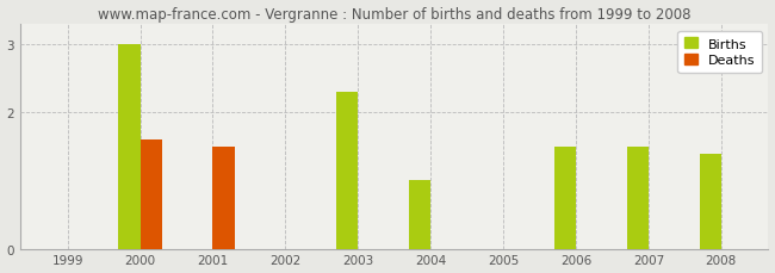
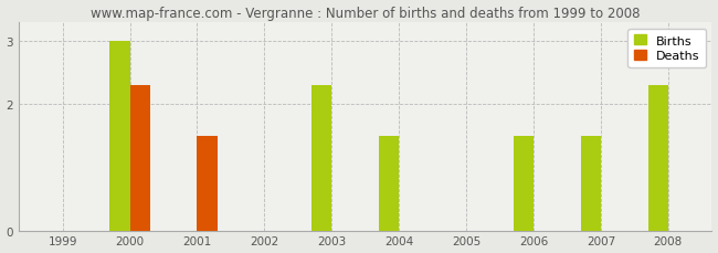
Deaths/2000: 1.6 -> 2.3
Births/2004: 1.0 -> 1.5
Births/2008: 1.4 -> 2.3
